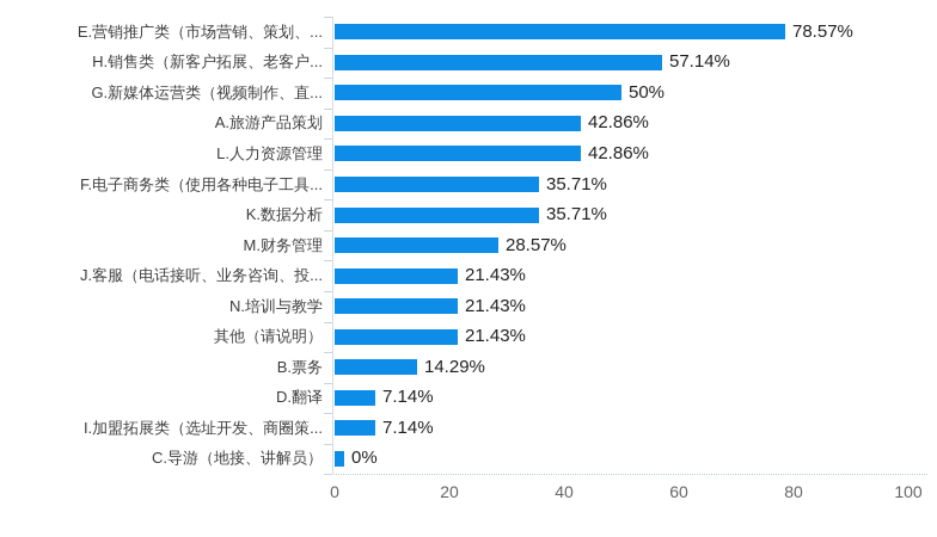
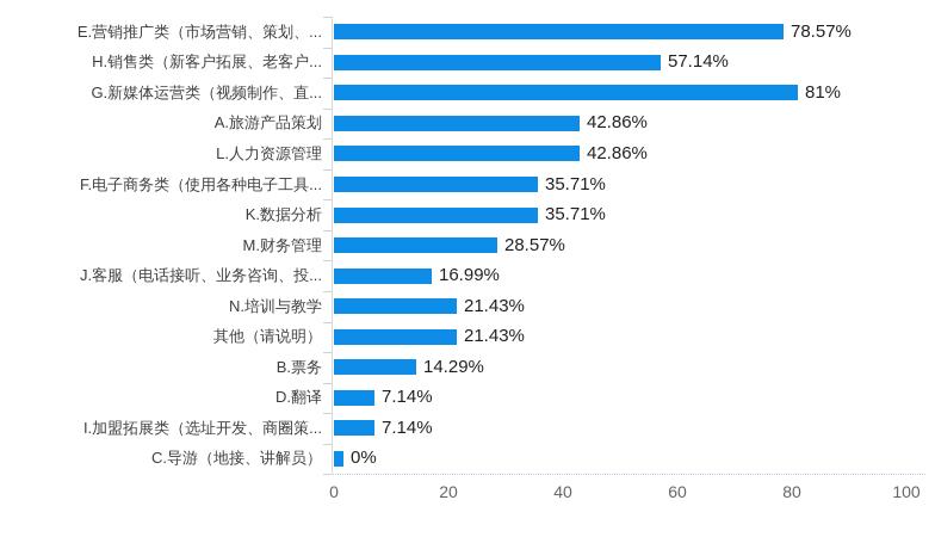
G.新媒体运营类（视频制作、直...: 50% -> 81%
J.客服（电话接听、业务咨询、投...: 21.43% -> 16.99%
